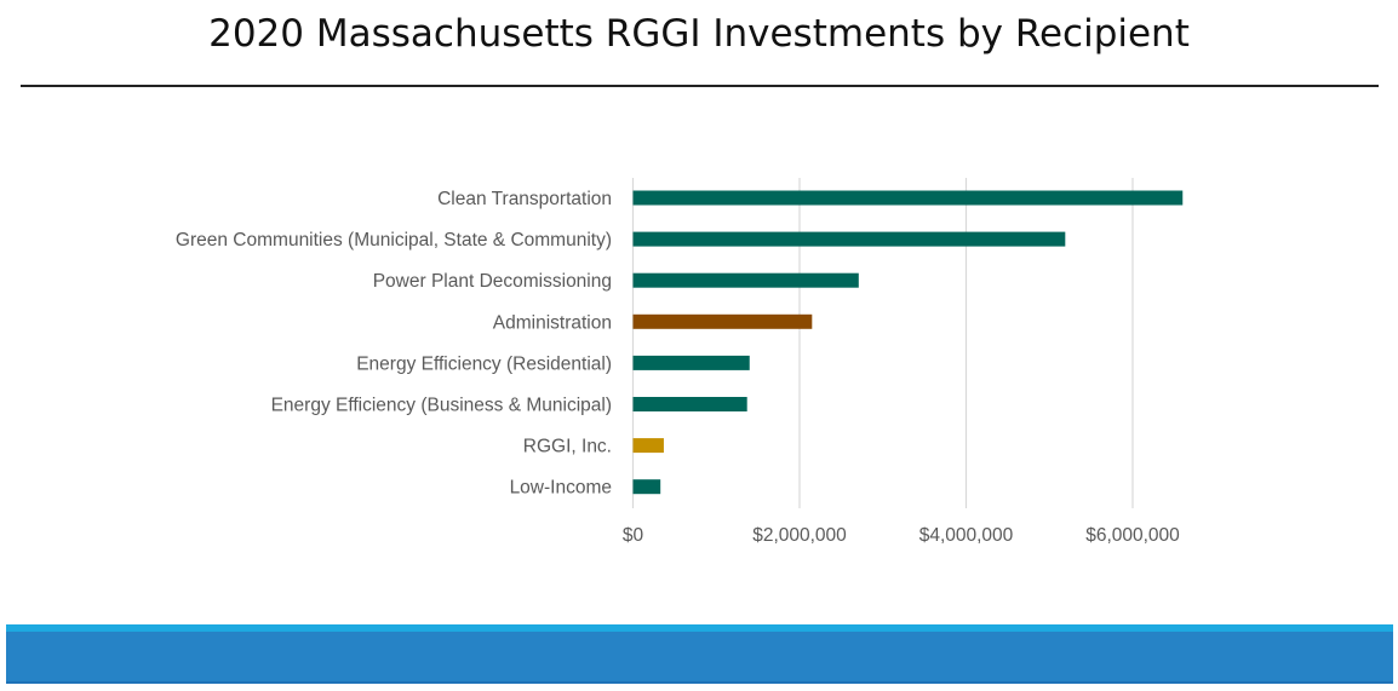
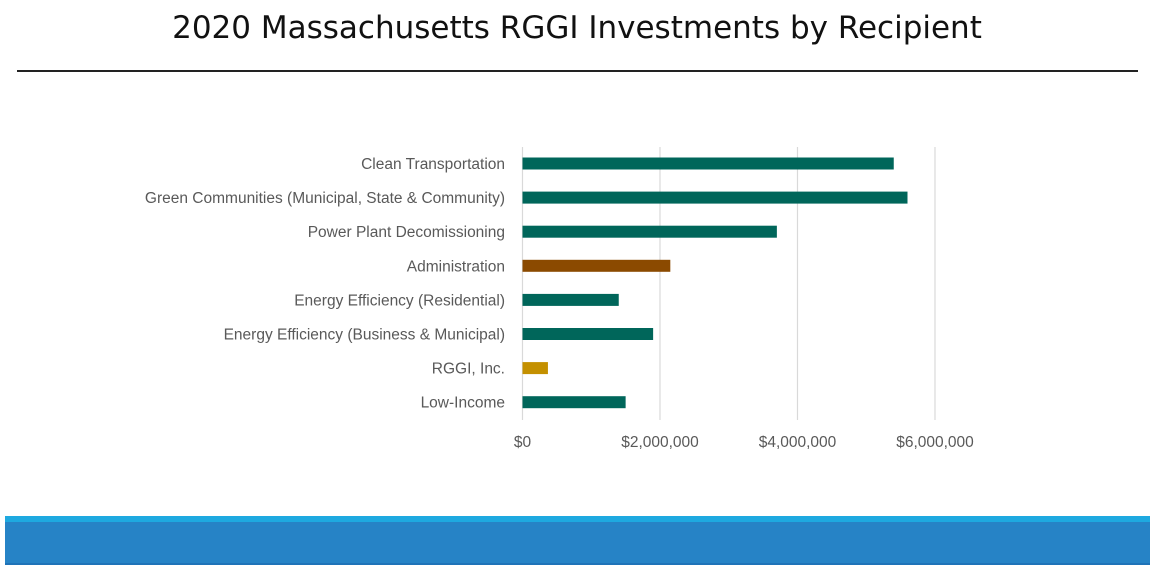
Clean Transportation: $6600000 -> $5400000
Green Communities (Municipal, State & Community): $5200000 -> $5600000
Power Plant Decomissioning: $2700000 -> $3700000
Energy Efficiency (Business & Municipal): $1400000 -> $1900000
Low-Income: $300000 -> $1500000
